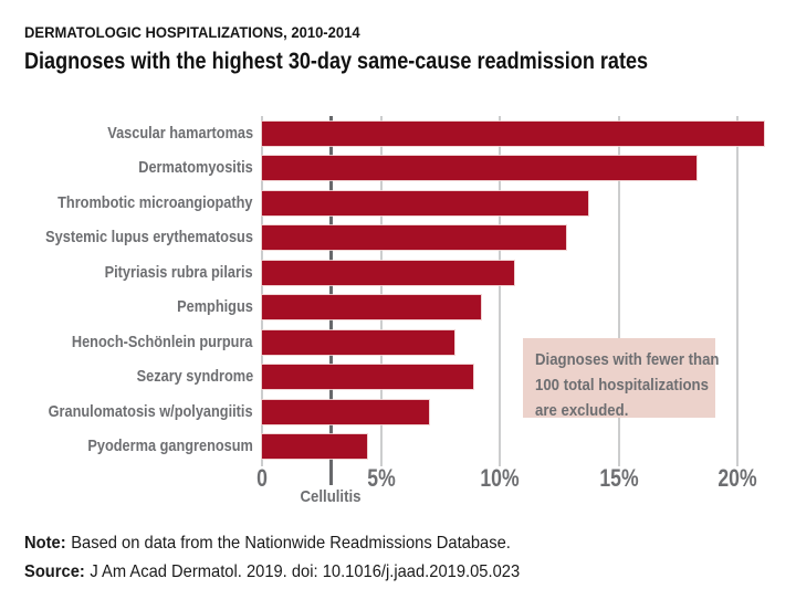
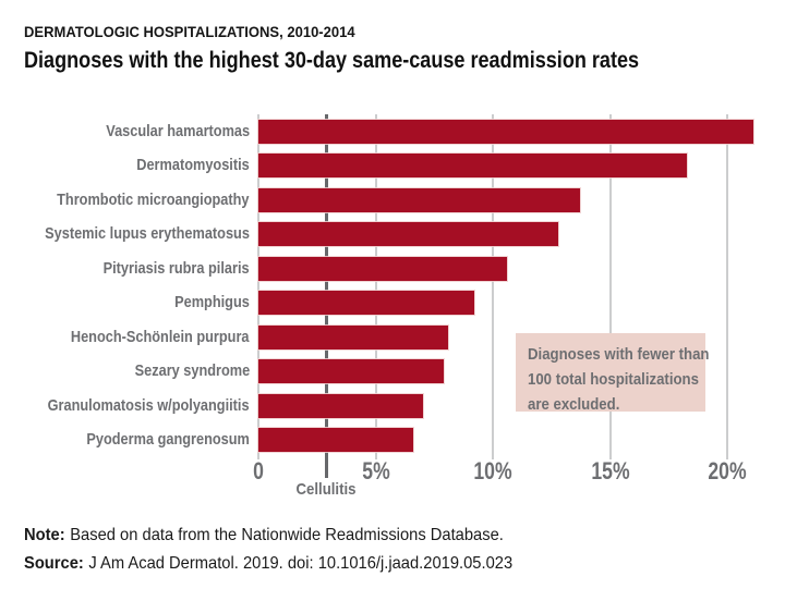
Sezary syndrome: 8.9% -> 7.9%
Pyoderma gangrenosum: 4.4% -> 6.6%
